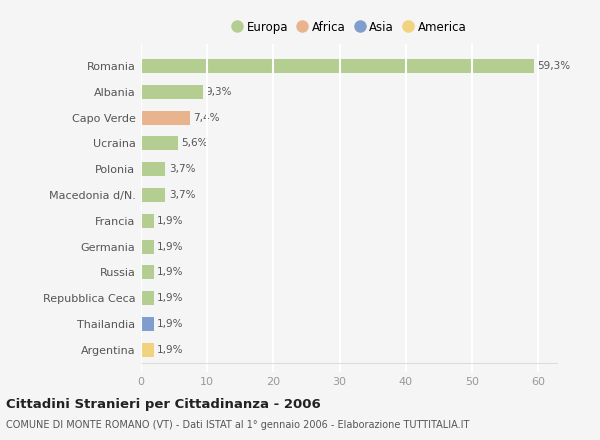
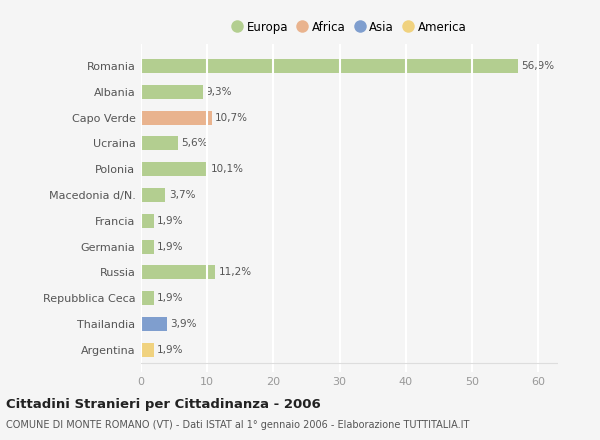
Romania: 59,3% -> 56,9%
Capo Verde: 7,4% -> 10,7%
Polonia: 3,7% -> 10,1%
Russia: 1,9% -> 11,2%
Thailandia: 1,9% -> 3,9%
